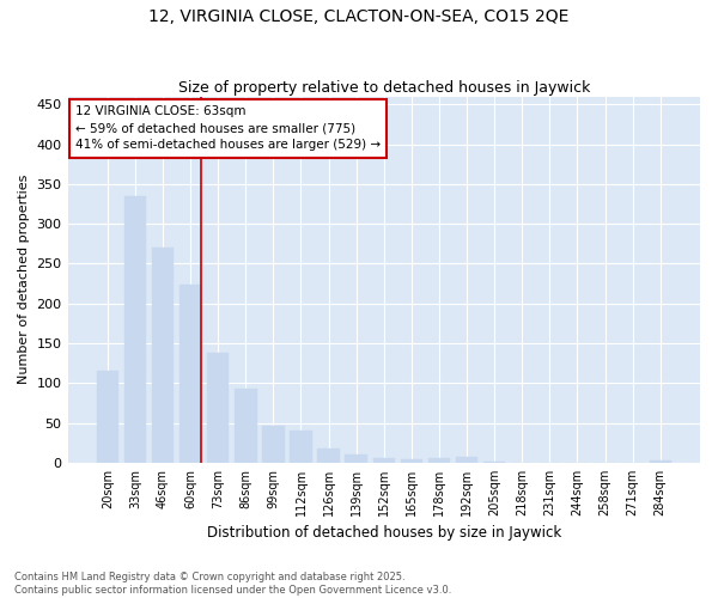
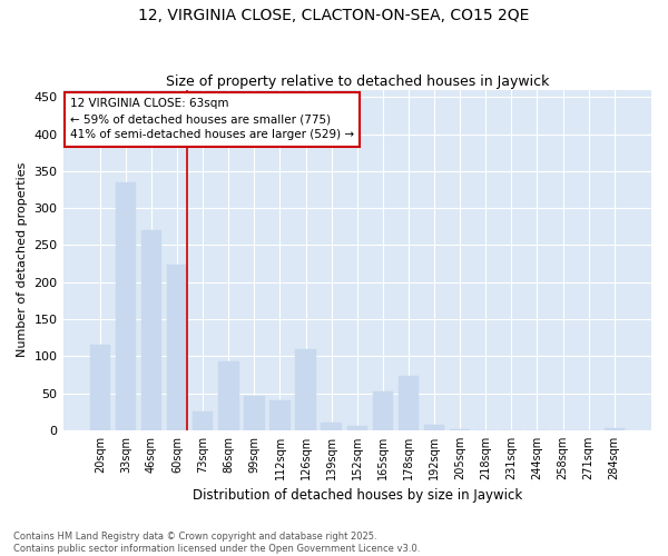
73sqm: 138 -> 26
126sqm: 18 -> 110
165sqm: 5 -> 52
178sqm: 6 -> 74
